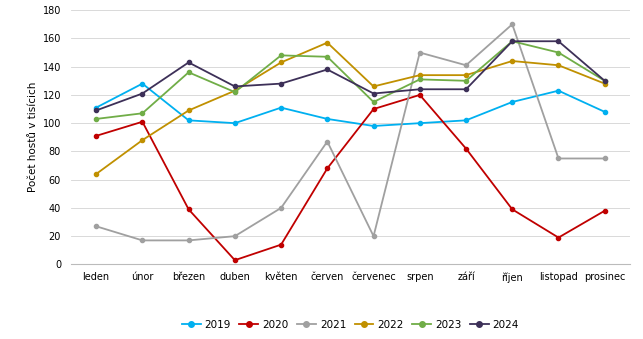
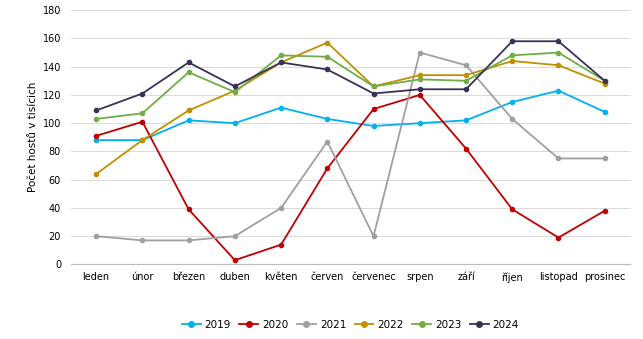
2019/leden: 111 -> 88
2021/leden: 27 -> 20
2019/únor: 128 -> 88
2024/květen: 128 -> 143
2023/červenec: 115 -> 126
2021/říjen: 170 -> 103
2023/říjen: 158 -> 148
